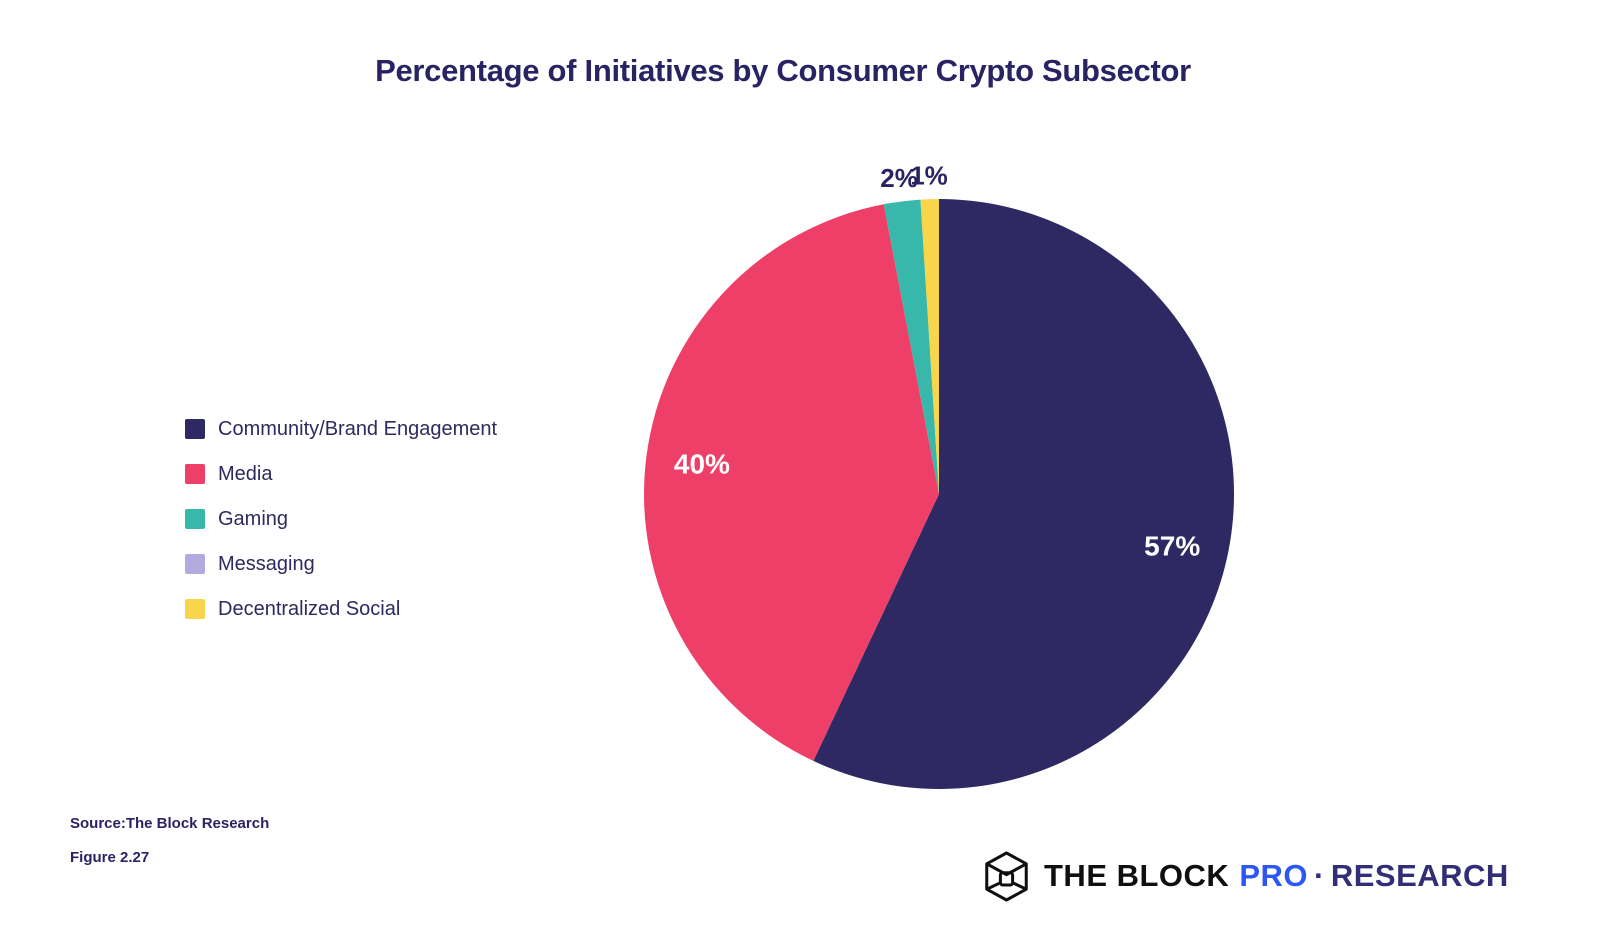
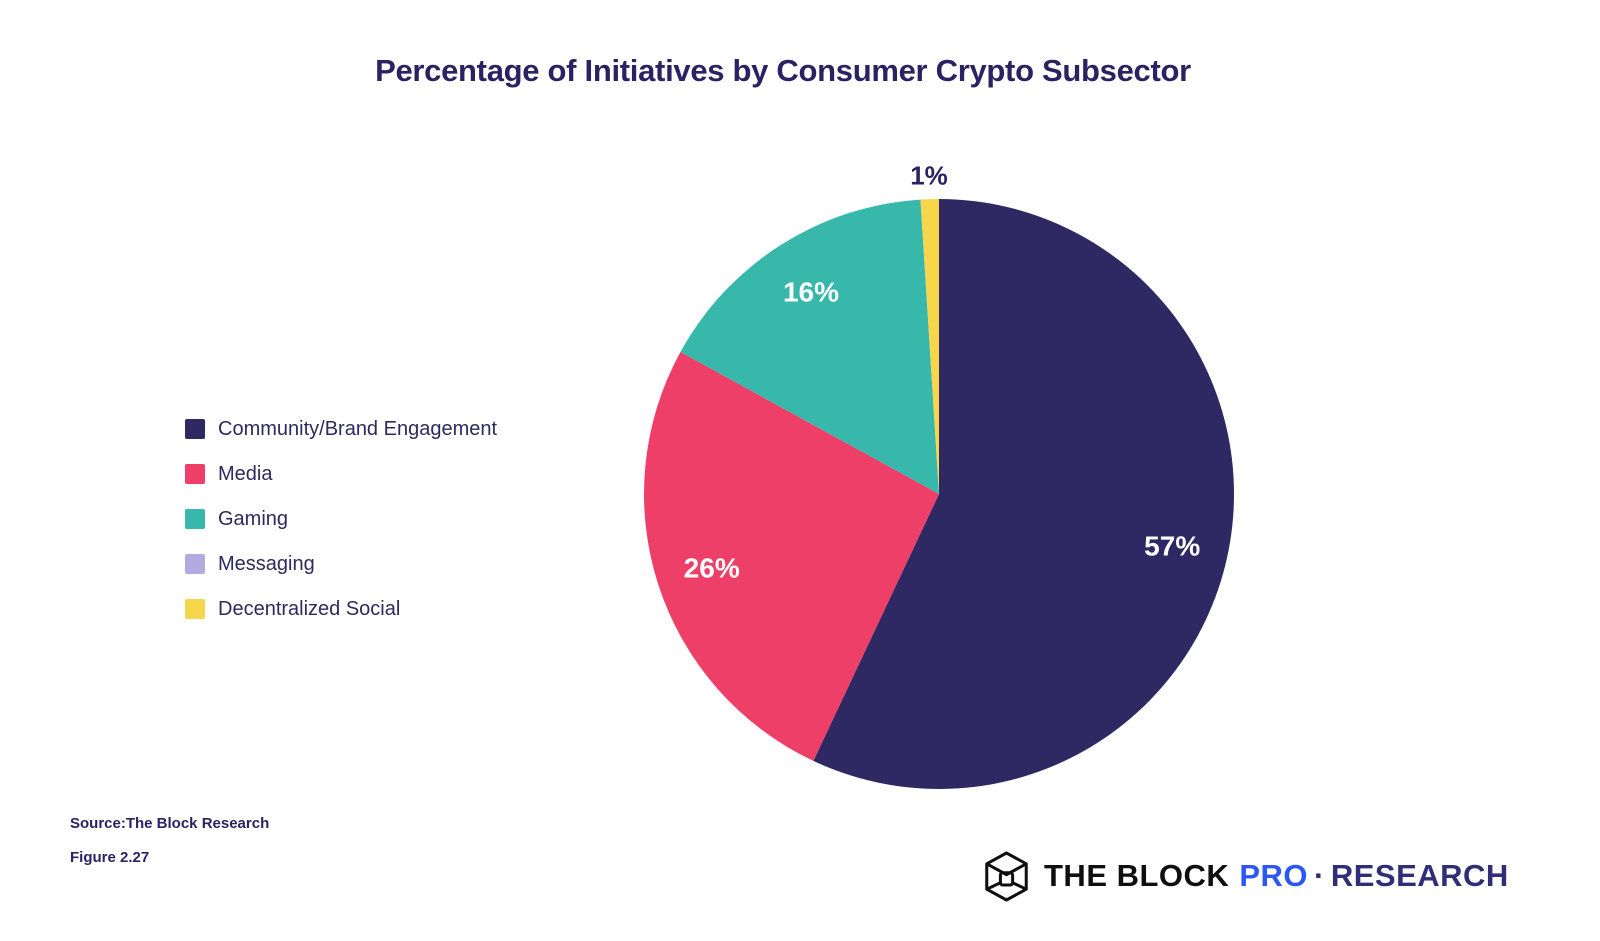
Media: 40% -> 26%
Gaming: 2% -> 16%
